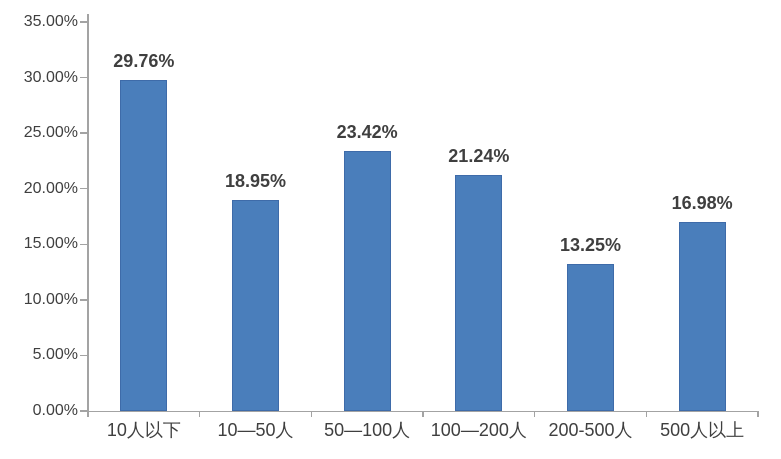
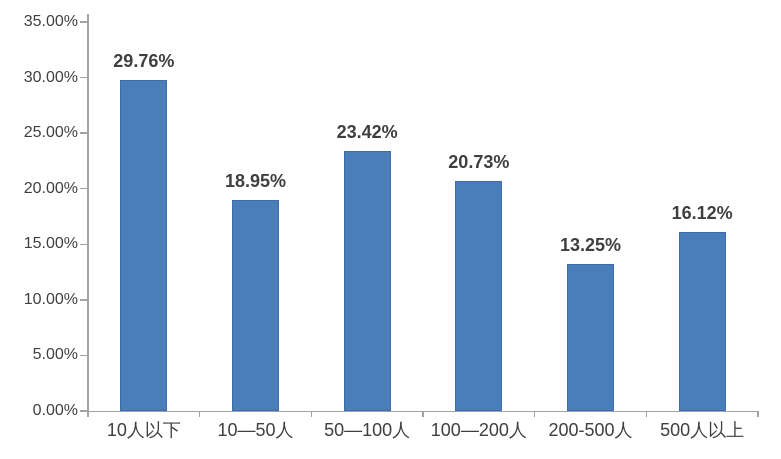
100—200人: 21.24% -> 20.73%
500人以上: 16.98% -> 16.12%
